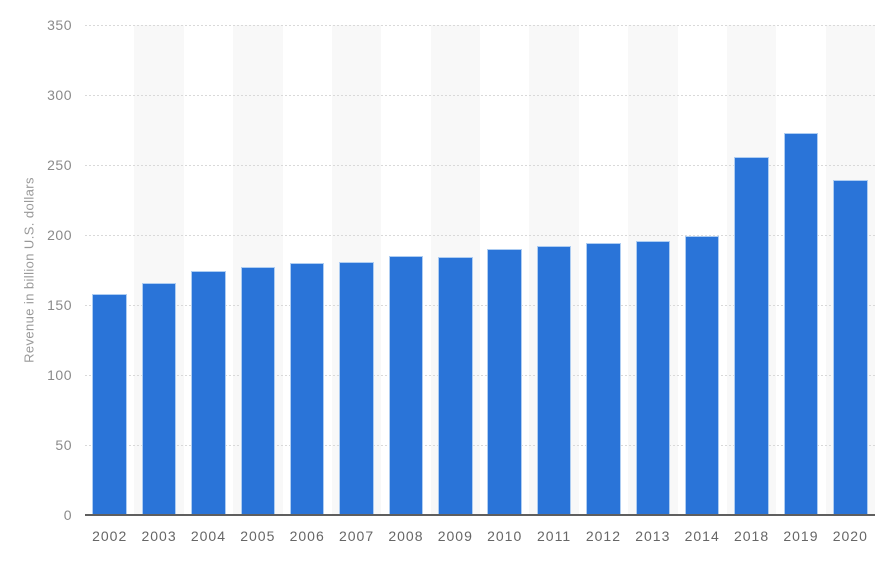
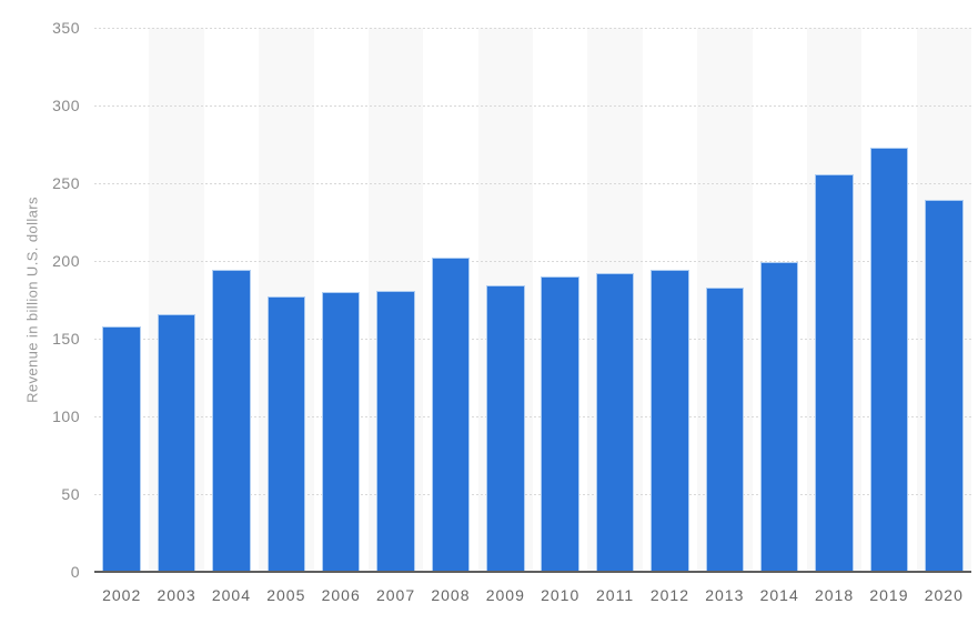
2004: 174 -> 194
2008: 185 -> 202
2013: 196 -> 183
